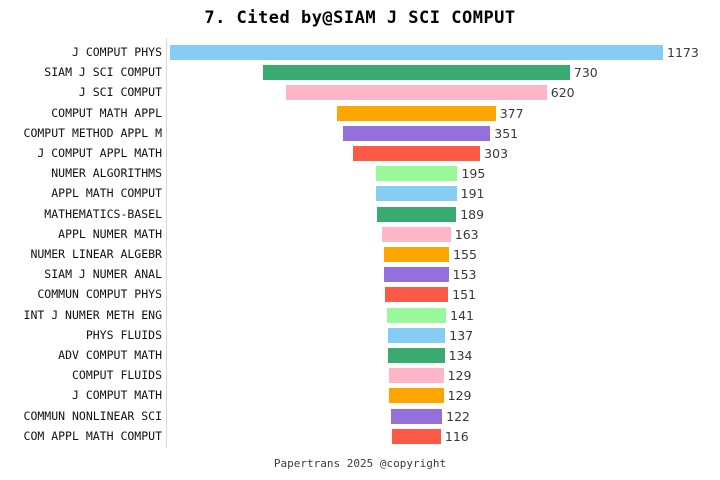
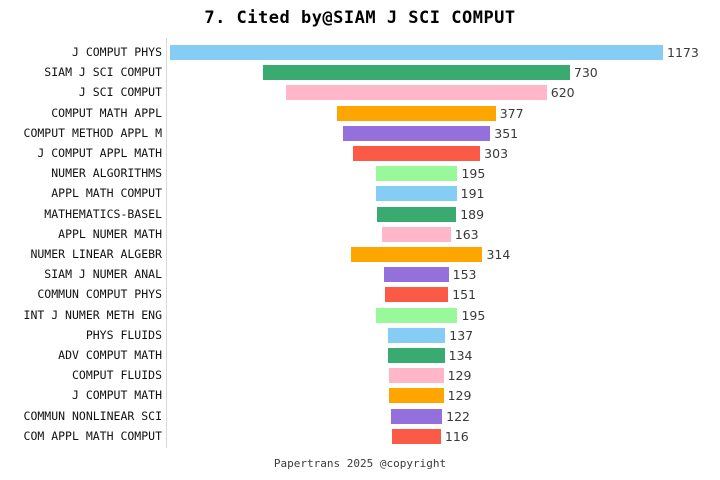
NUMER LINEAR ALGEBR: 155 -> 314
INT J NUMER METH ENG: 141 -> 195
